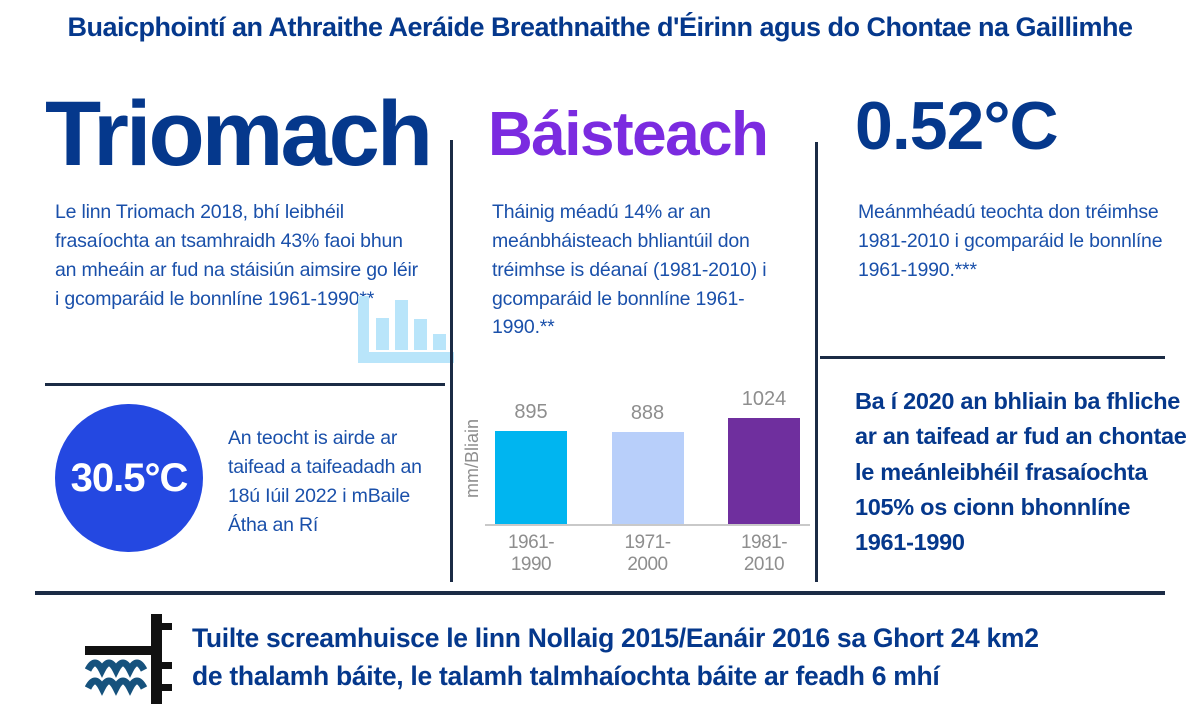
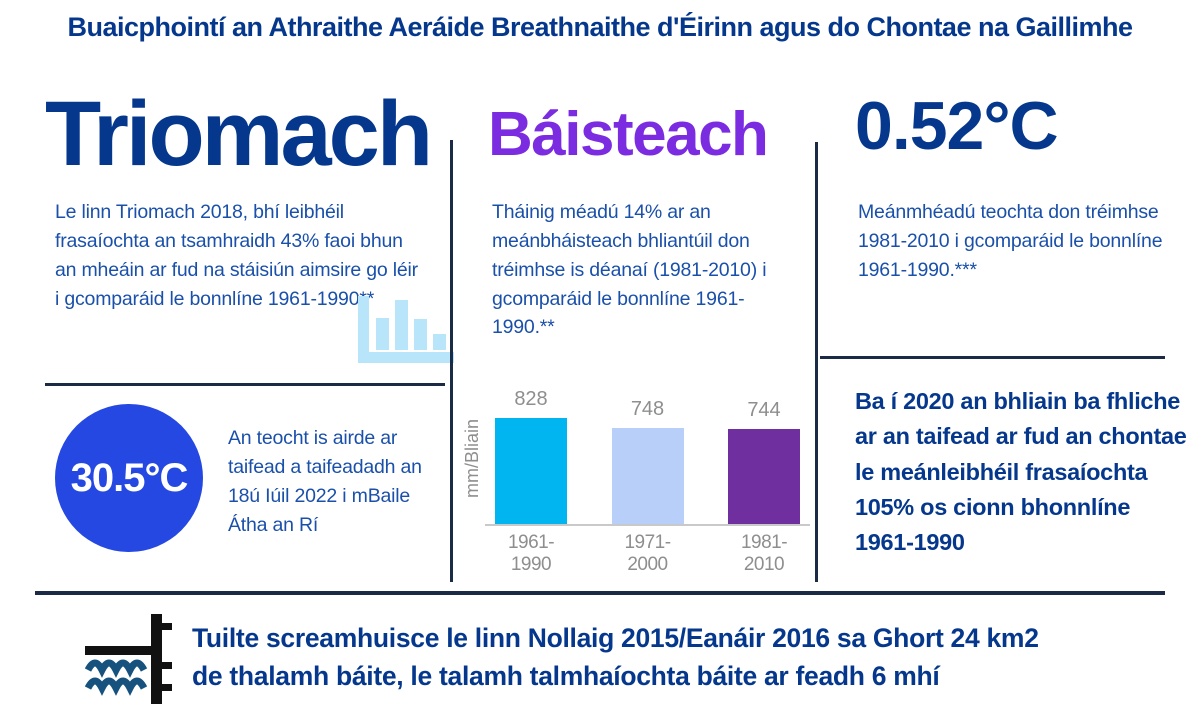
1961-1990: 895 -> 828
1971-2000: 888 -> 748
1981-2010: 1024 -> 744
